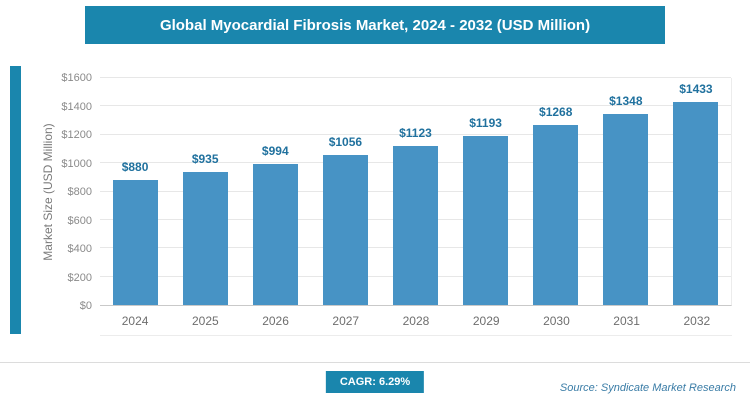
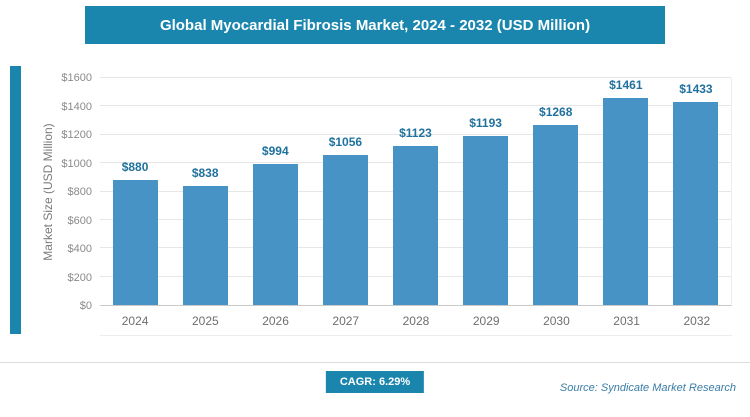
2025: $935 -> $838
2031: $1348 -> $1461
